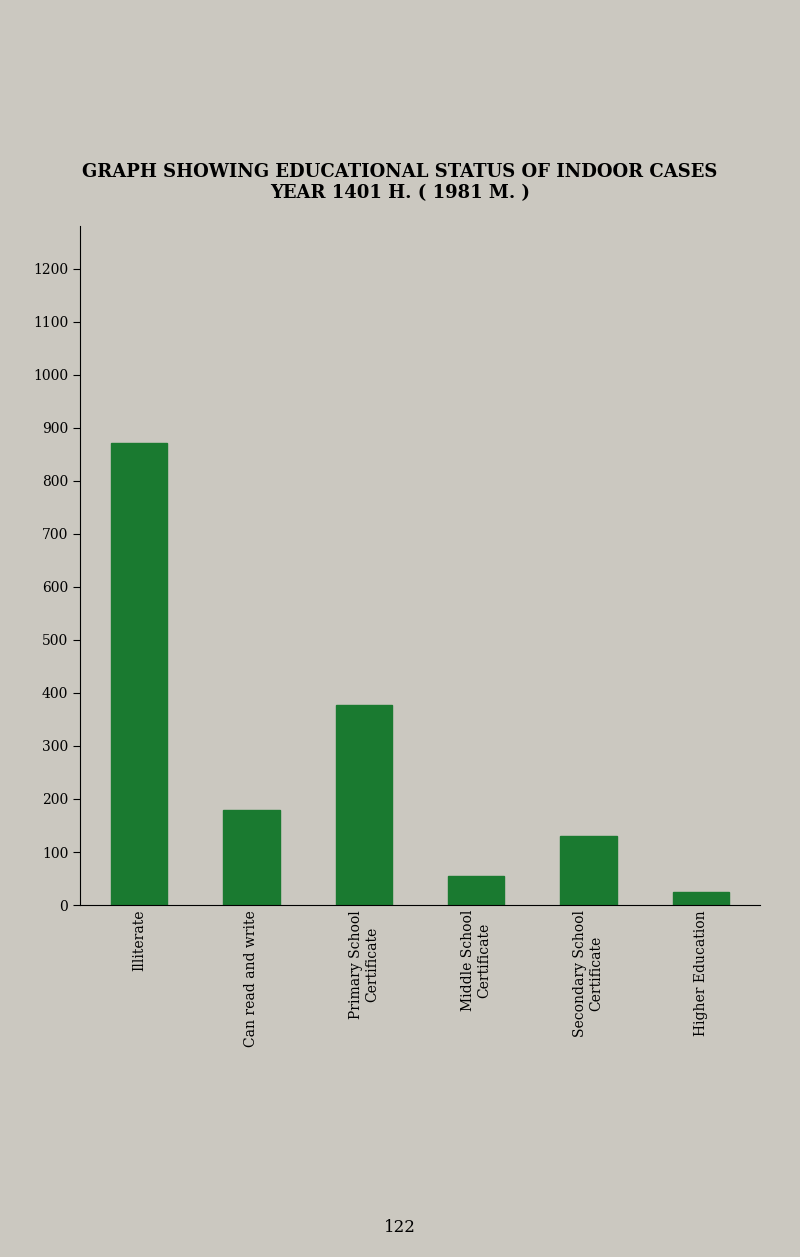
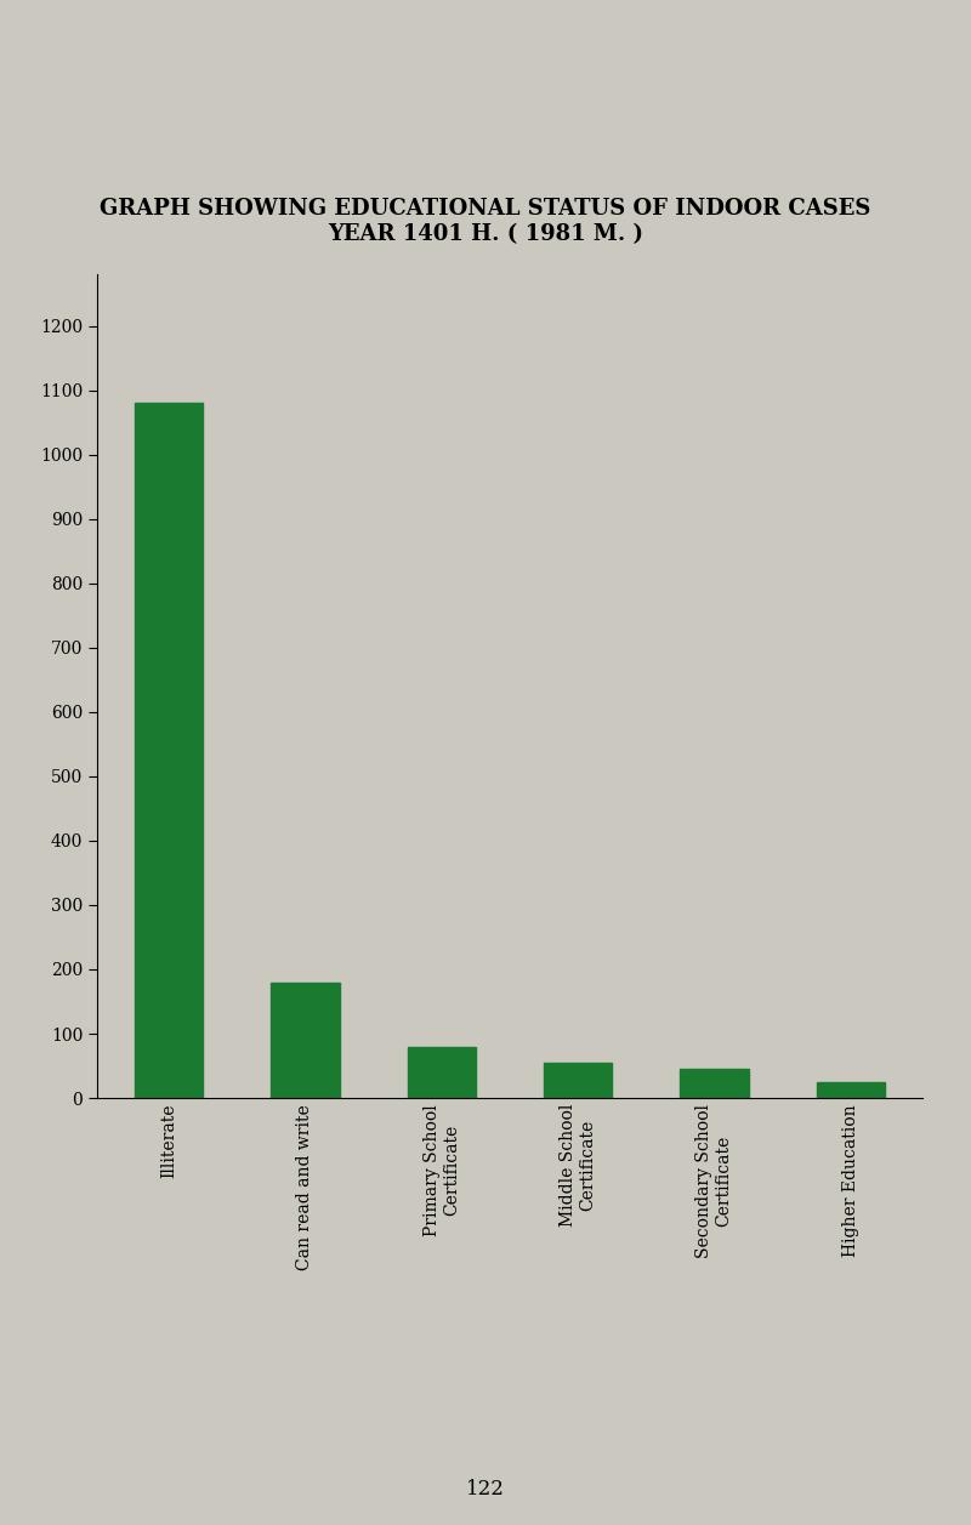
Illiterate: 872 -> 1080
Primary School Certificate: 378 -> 80
Secondary School Certificate: 130 -> 45
